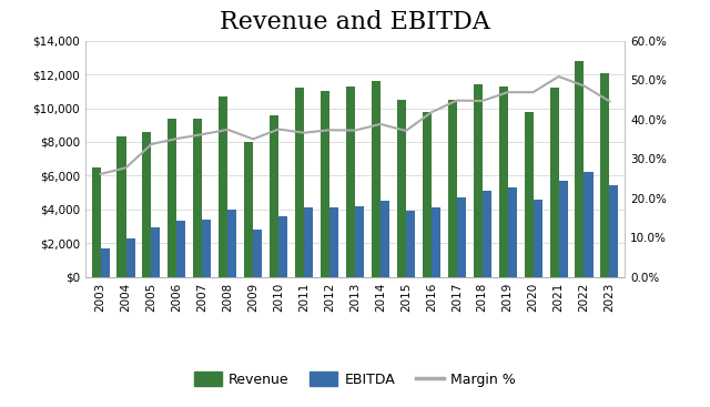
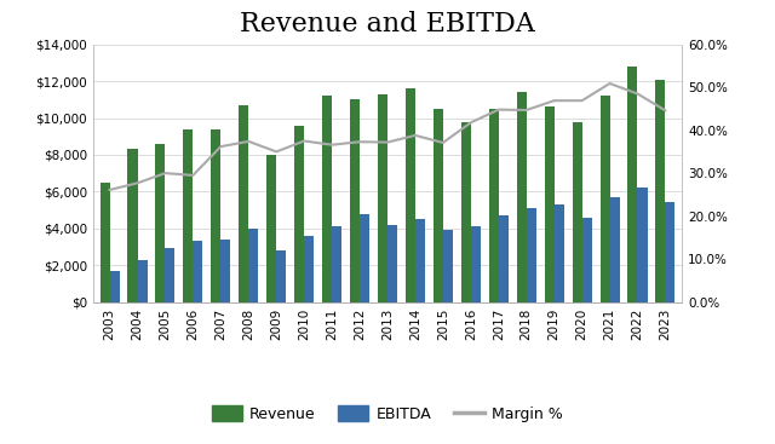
Margin %/2005: 33.7% -> 30.0%
Margin %/2006: 35.1% -> 29.5%
EBITDA/2012: $4,100 -> $4,800
Revenue/2019: $11,300 -> $10,600
